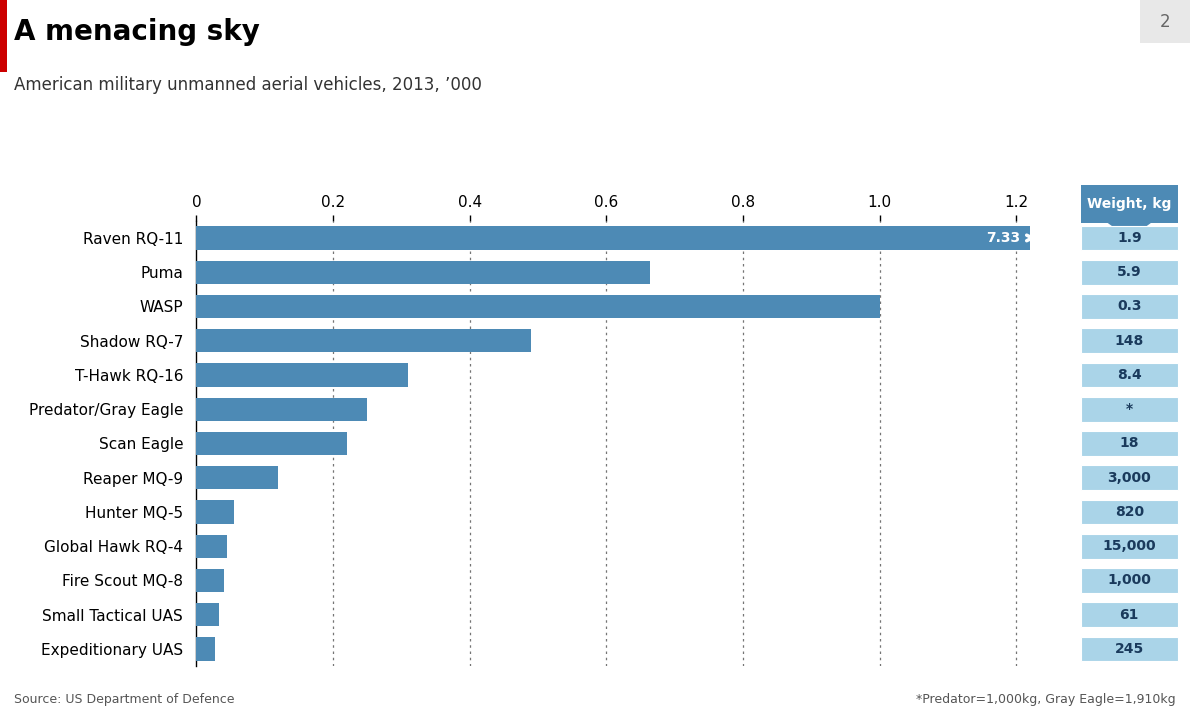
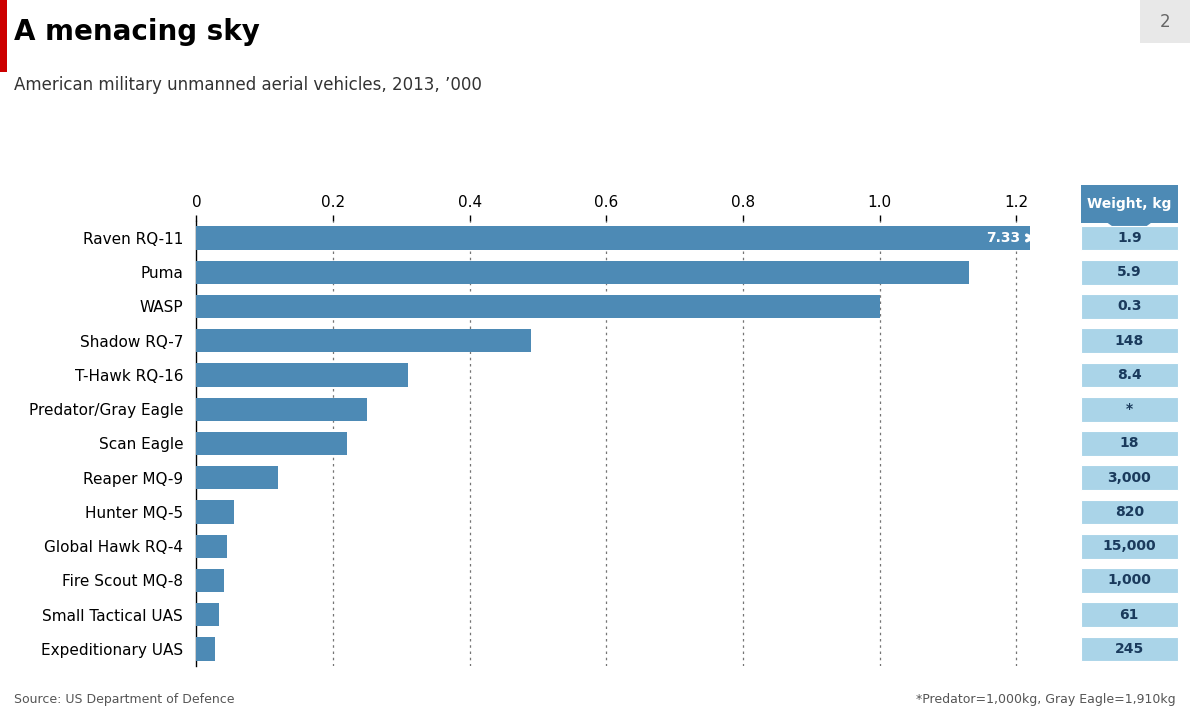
Puma: 0.664 -> 1.130
